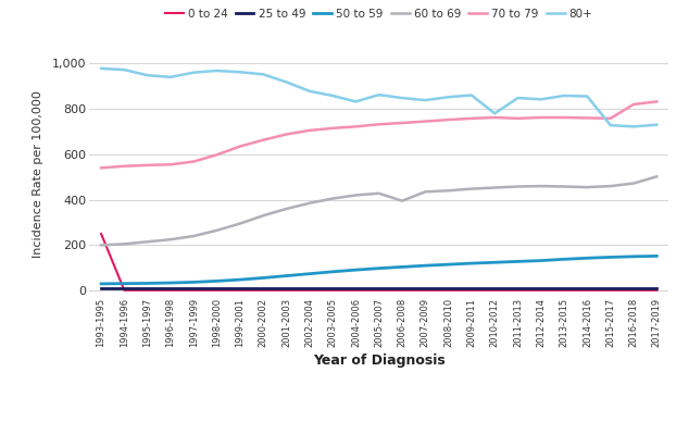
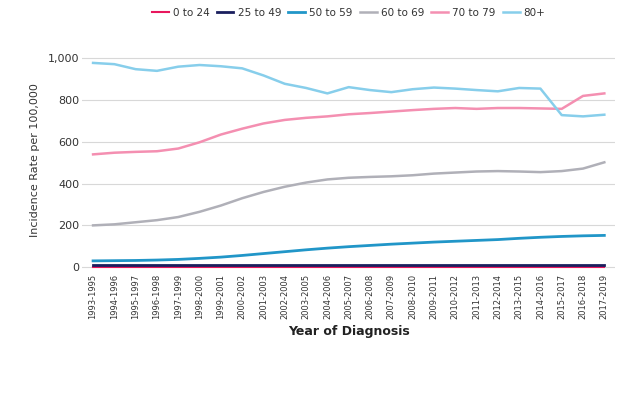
0 to 24/1993-1995: 250 -> 2
60 to 69/2006-2008: 395 -> 432
80+/2010-2012: 780 -> 855
